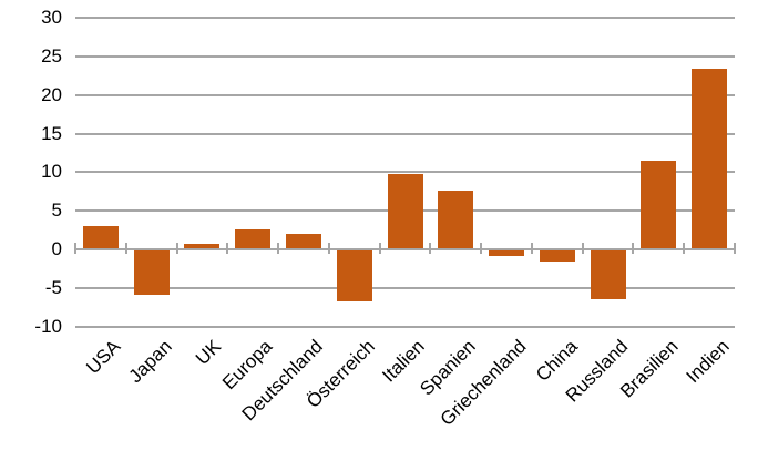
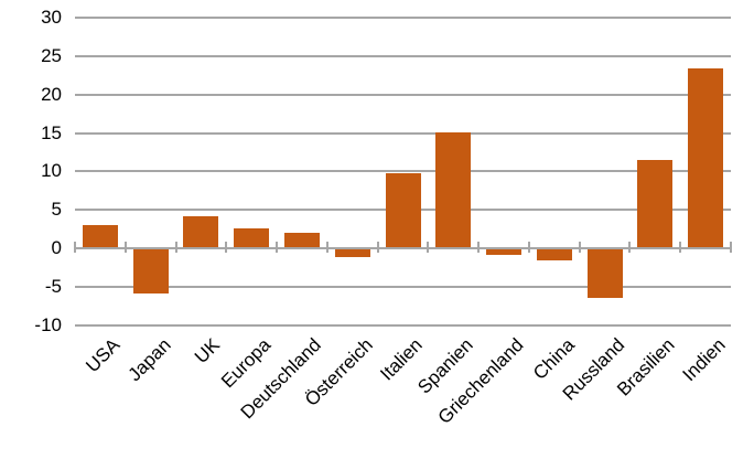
UK: 1 -> 4
Österreich: -7 -> -1
Spanien: 7 -> 15
